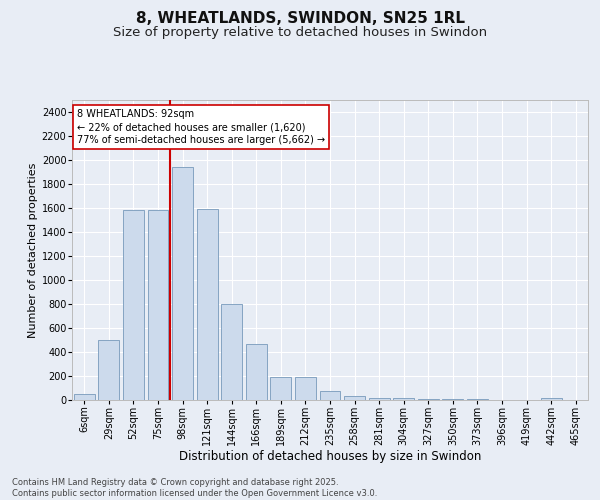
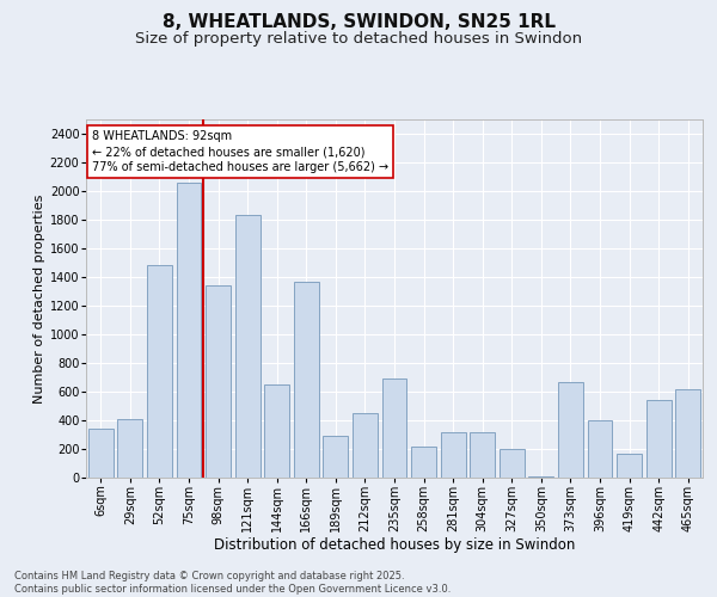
6sqm: 50 -> 340
29sqm: 500 -> 410
52sqm: 1580 -> 1480
75sqm: 1580 -> 2060
98sqm: 1940 -> 1340
121sqm: 1590 -> 1830
144sqm: 800 -> 650
166sqm: 470 -> 1370
189sqm: 200 -> 290
212sqm: 200 -> 450
235sqm: 80 -> 690
258sqm: 30 -> 220
281sqm: 20 -> 320
304sqm: 20 -> 320
327sqm: 10 -> 200
373sqm: 0 -> 670
396sqm: 0 -> 400
419sqm: 0 -> 170
442sqm: 20 -> 540
465sqm: 0 -> 620
